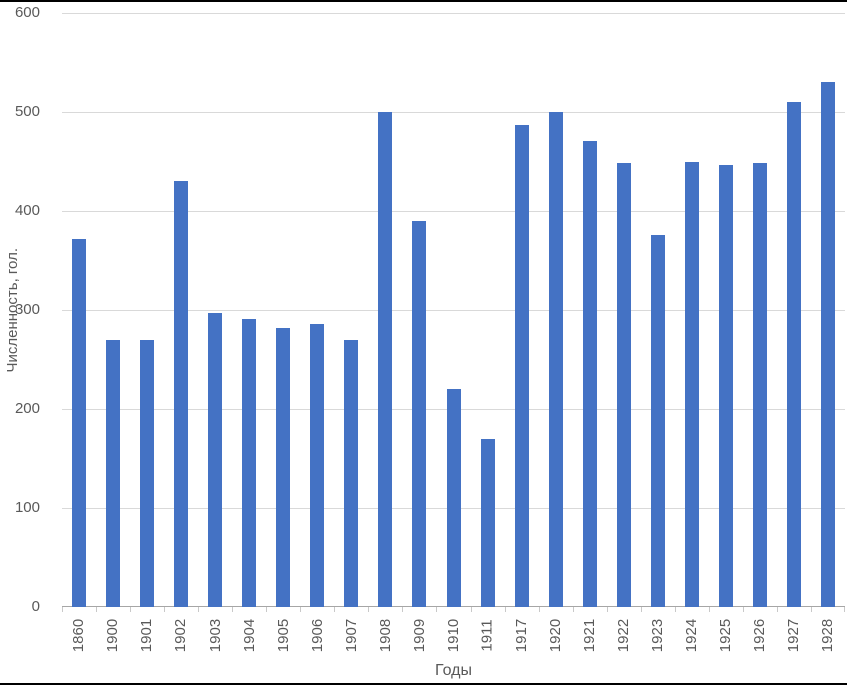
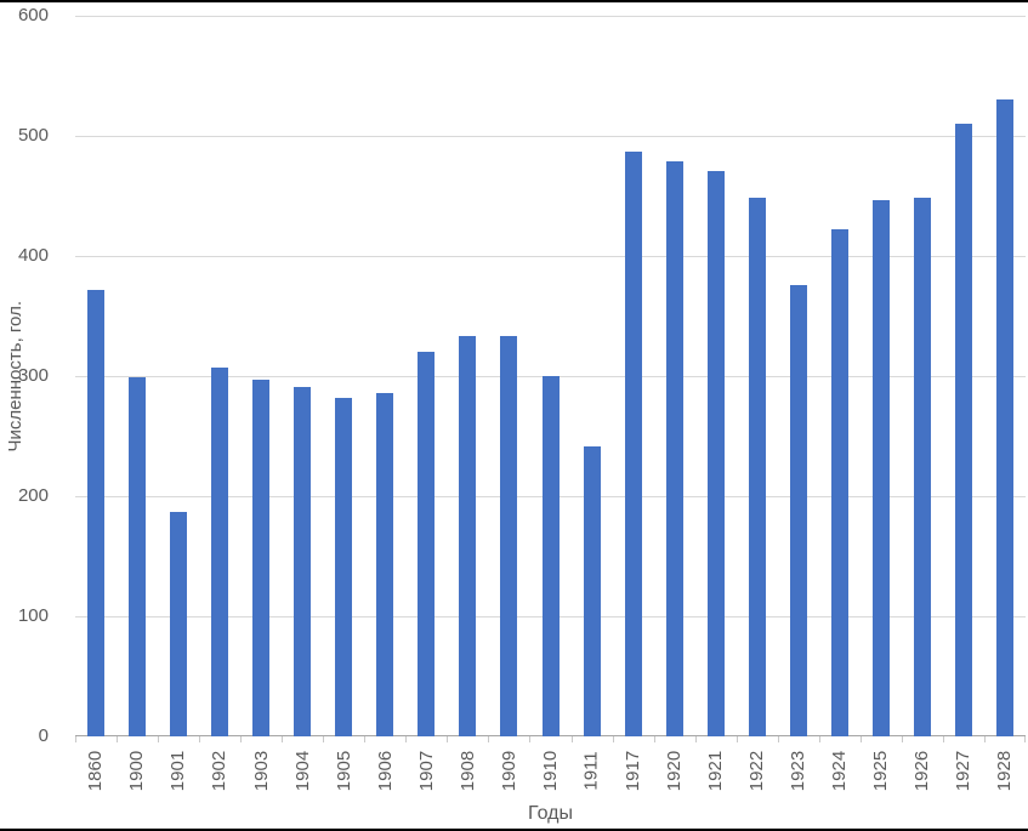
1900: 270 -> 300
1901: 270 -> 190
1902: 430 -> 310
1907: 270 -> 320
1908: 500 -> 330
1909: 390 -> 330
1910: 220 -> 300
1911: 170 -> 240
1920: 500 -> 480
1924: 450 -> 420
